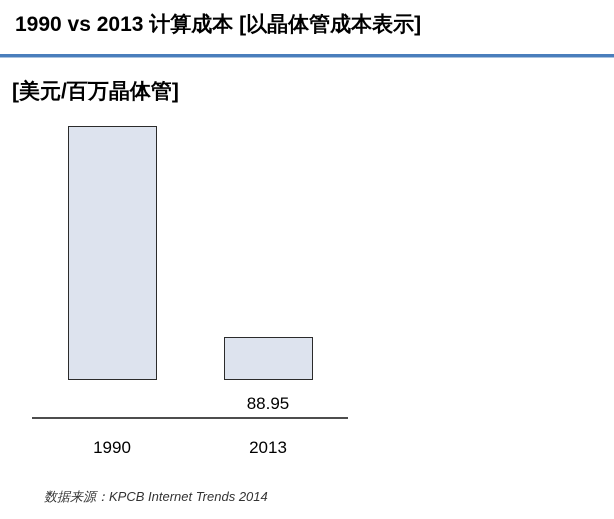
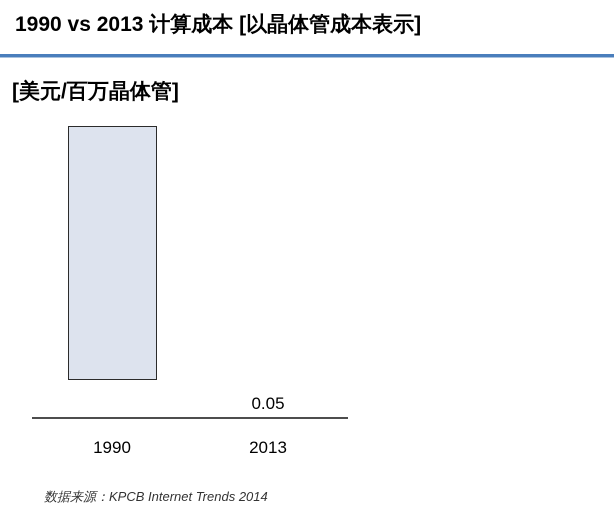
2013: 88.95 -> 0.05
